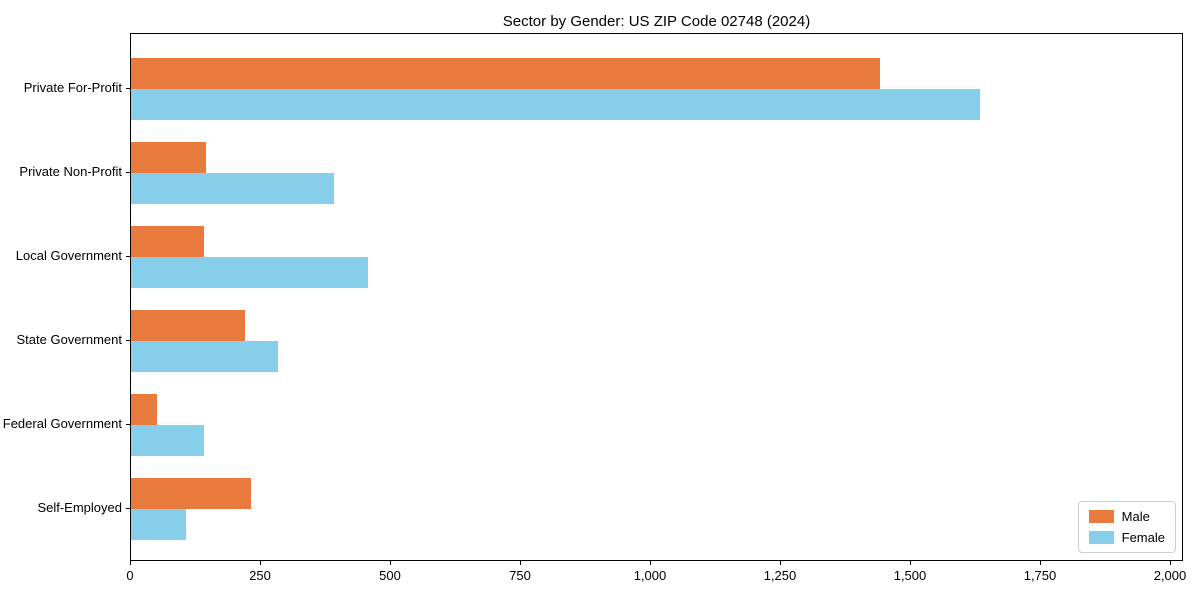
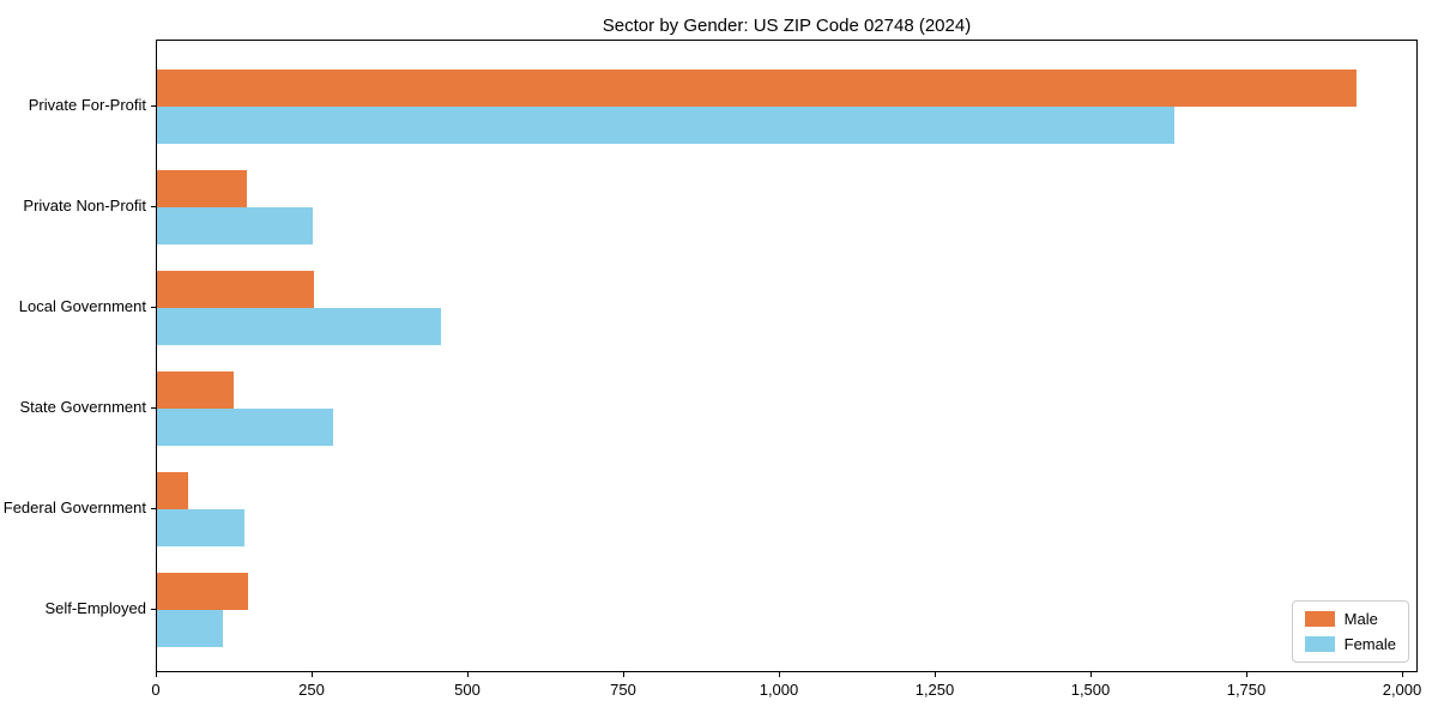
Male/Private For-Profit: 1440 -> 1920
Female/Private Non-Profit: 390 -> 250
Male/Local Government: 140 -> 250
Male/State Government: 220 -> 120
Male/Self-Employed: 230 -> 150
